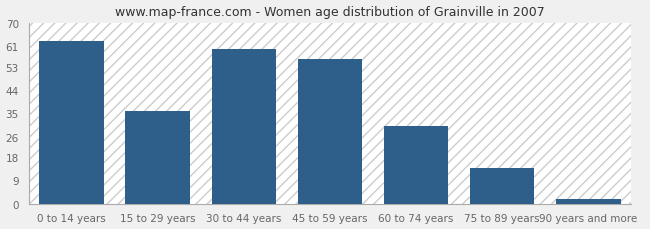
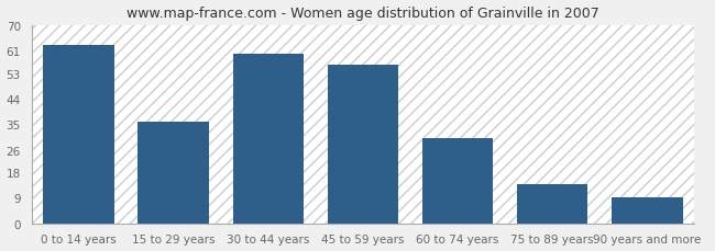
90 years and more: 2 -> 9
